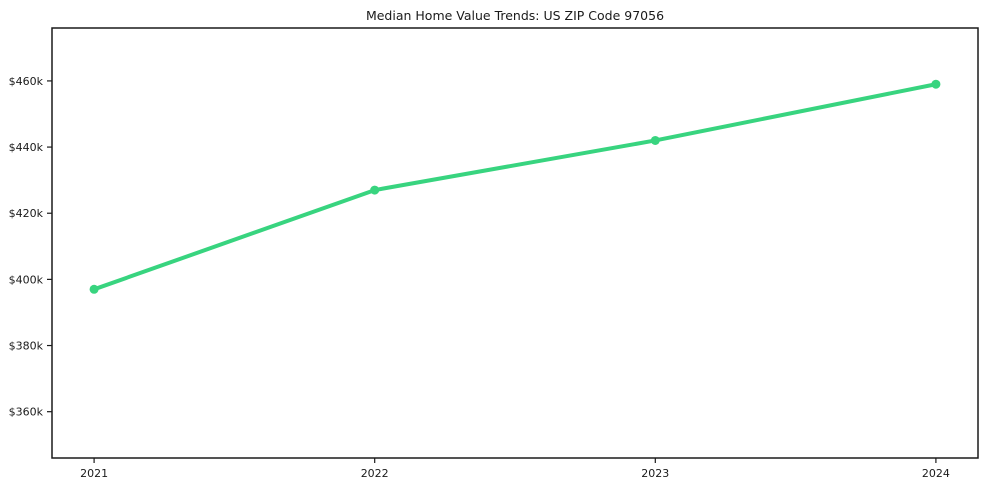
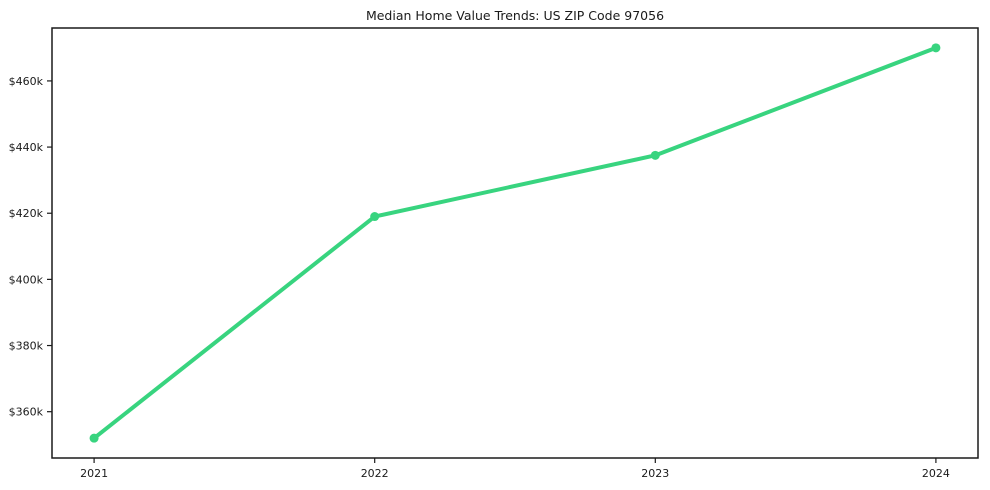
2021: $397k -> $352k
2022: $427k -> $419k
2023: $442k -> $438k
2024: $459k -> $470k
